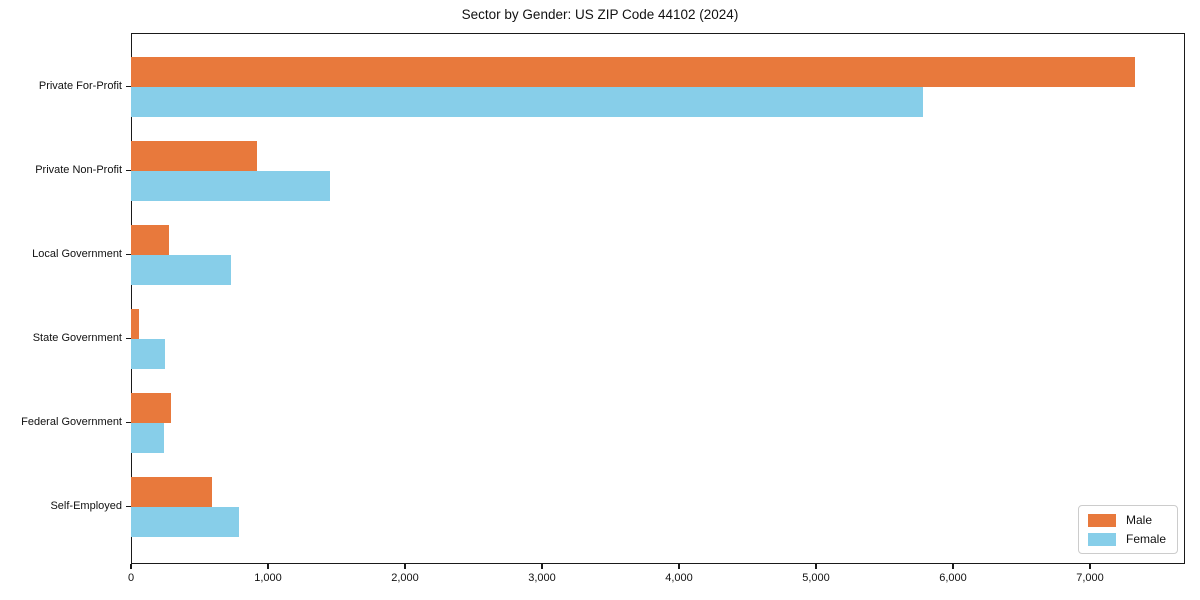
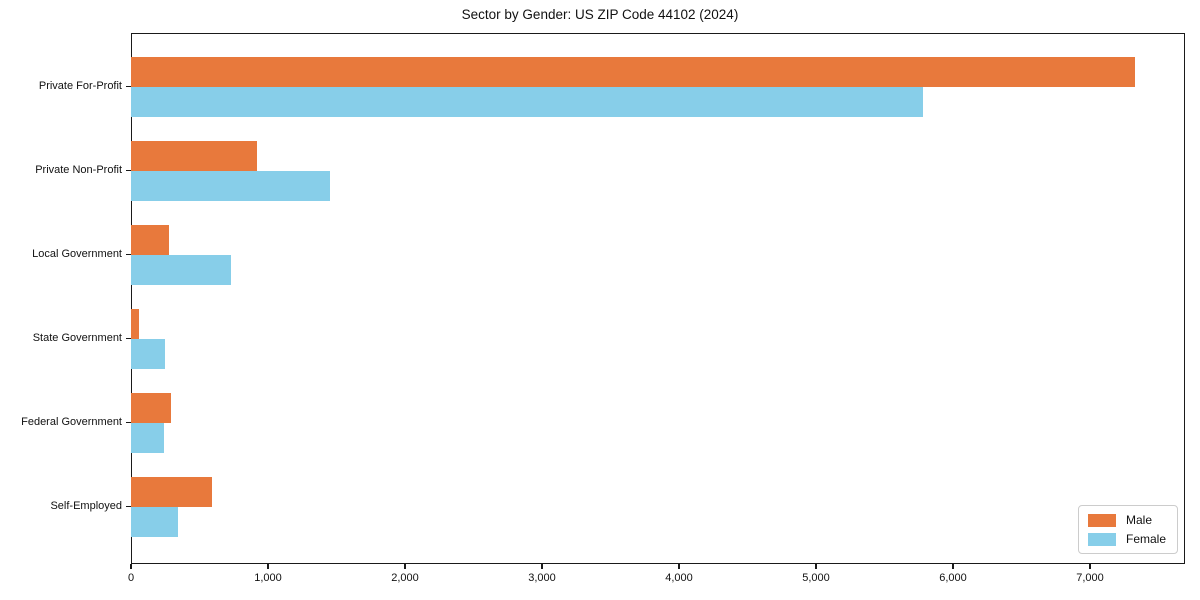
Female/Self-Employed: 790 -> 340
